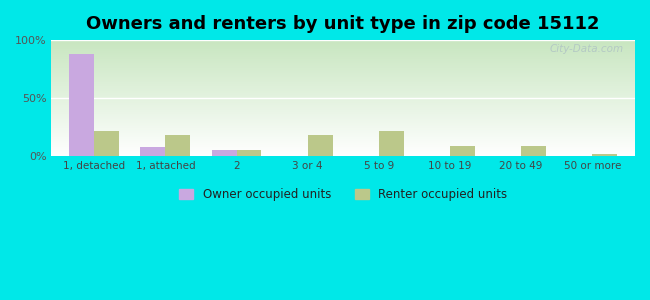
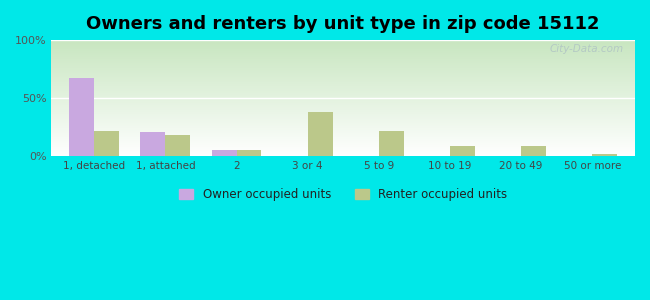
Owner occupied units/1, detached: 88% -> 67%
Owner occupied units/1, attached: 8% -> 21%
Renter occupied units/3 or 4: 18% -> 38%
